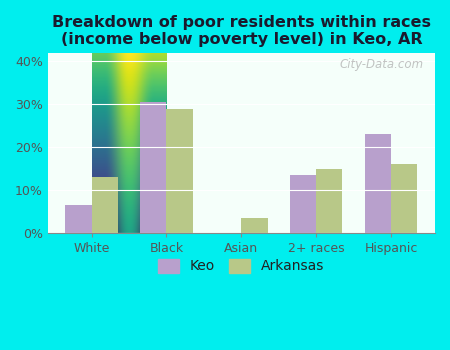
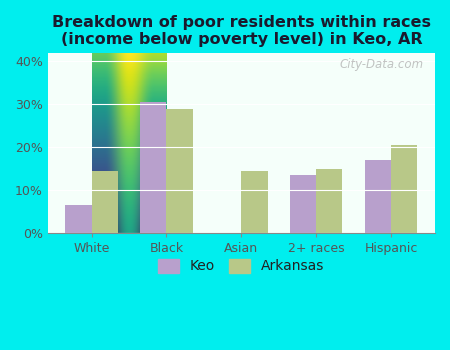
Arkansas/White: 13.0% -> 14.5%
Arkansas/Asian: 3.5% -> 14.5%
Keo/Hispanic: 23.0% -> 17.0%
Arkansas/Hispanic: 16.0% -> 20.5%
